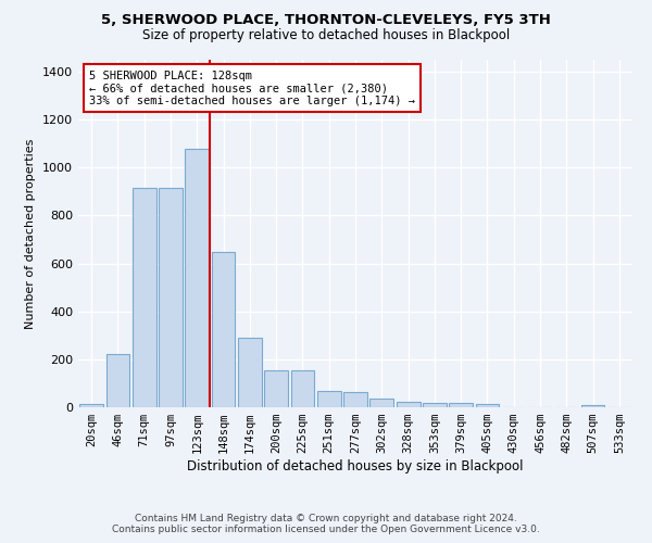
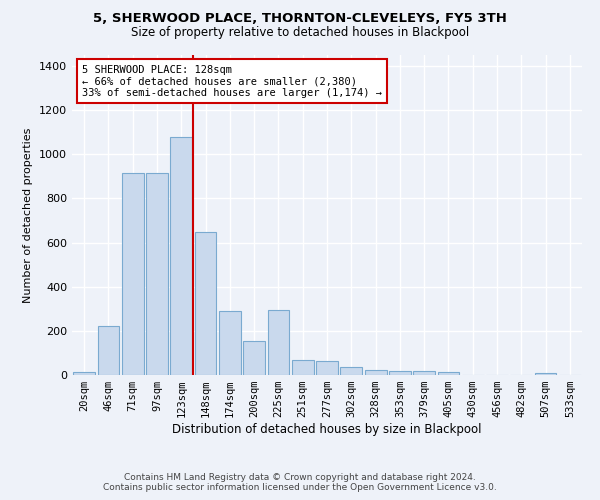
225sqm: 155 -> 295
